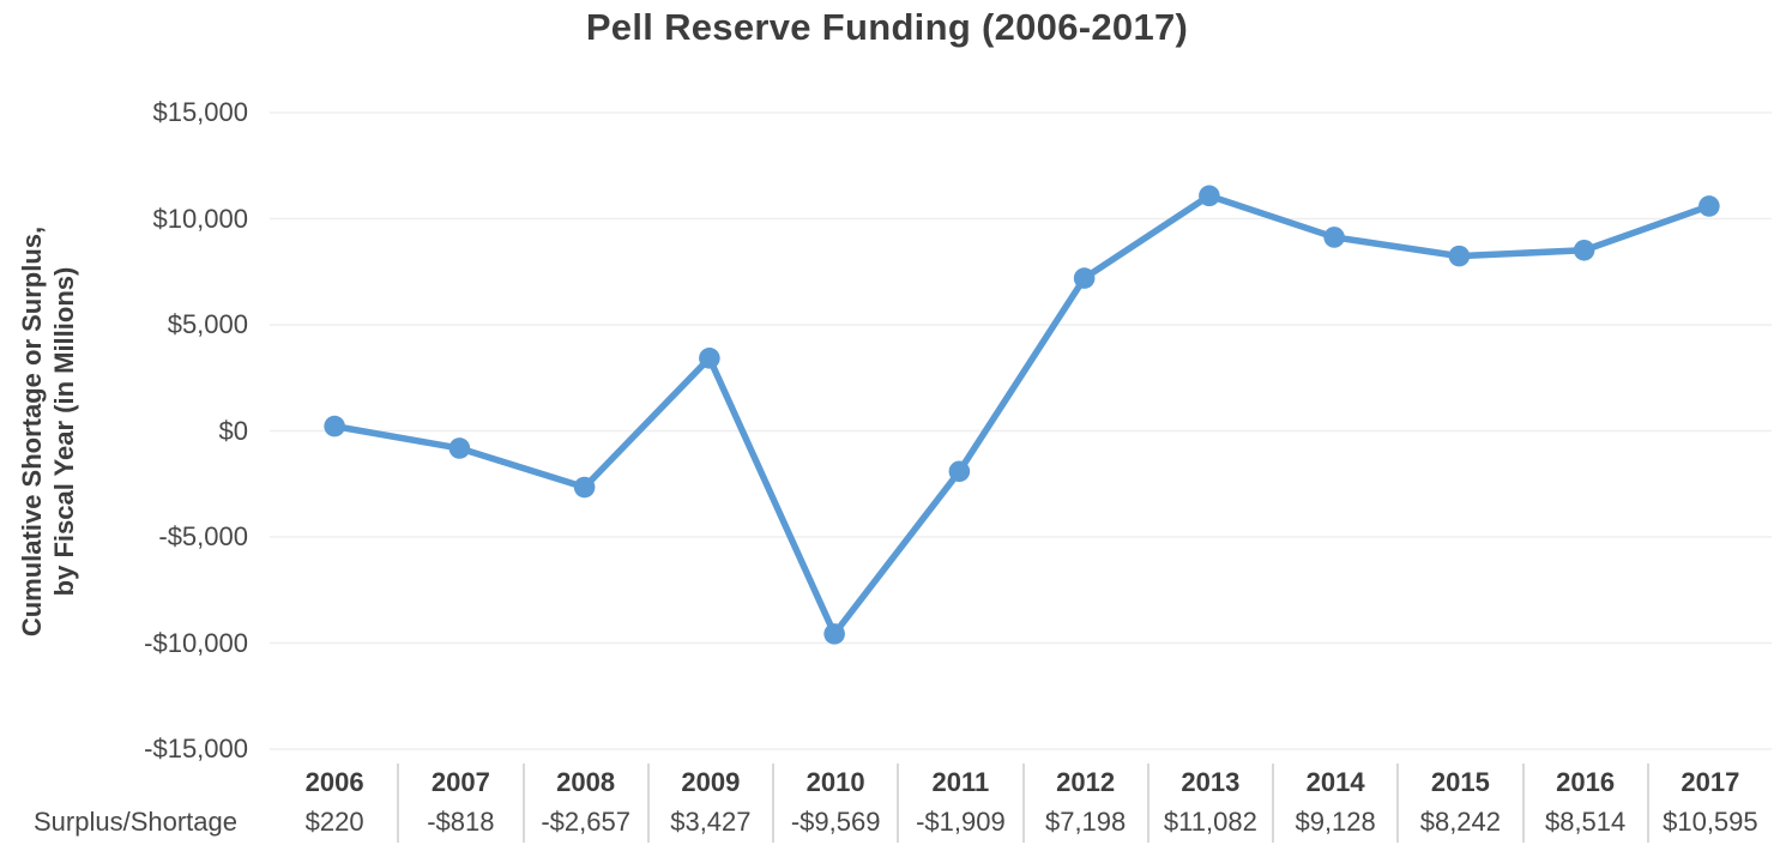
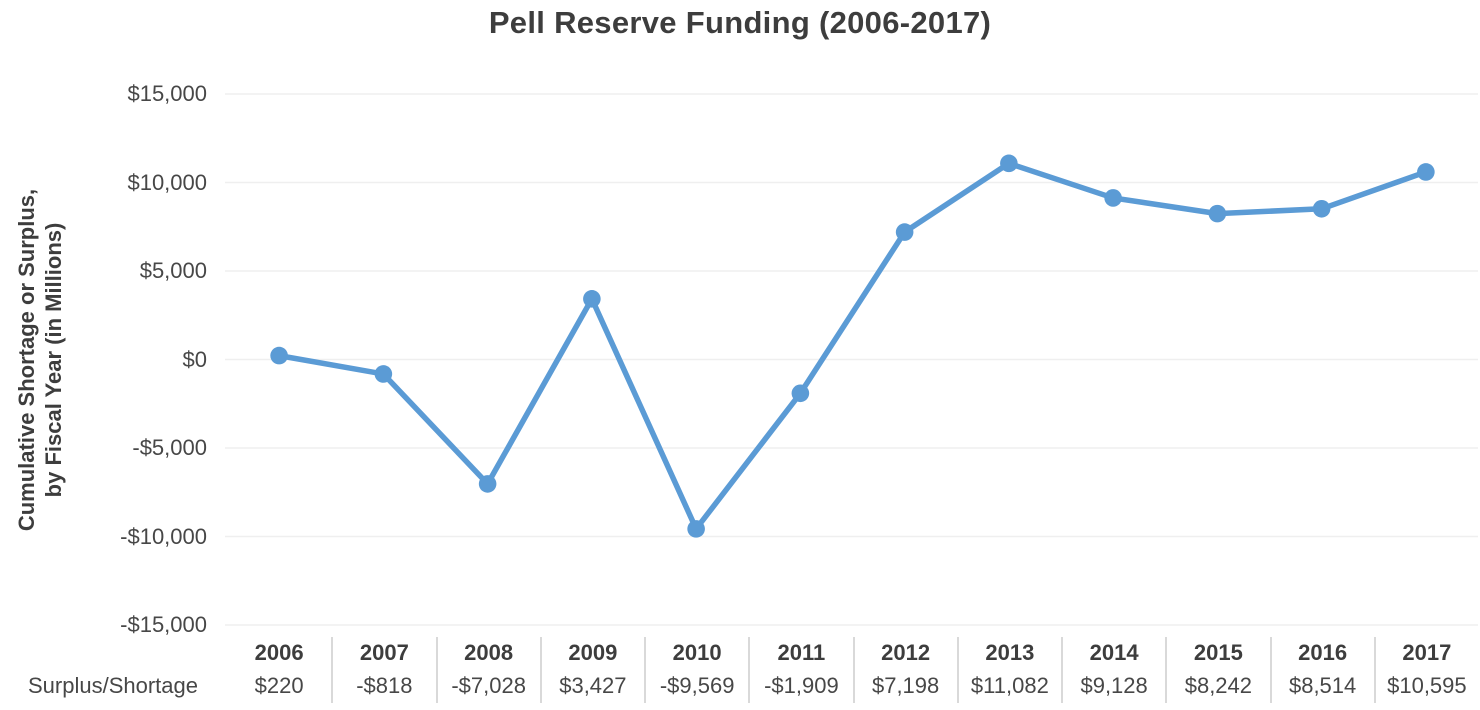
2008: -$2,657 -> -$7,028
